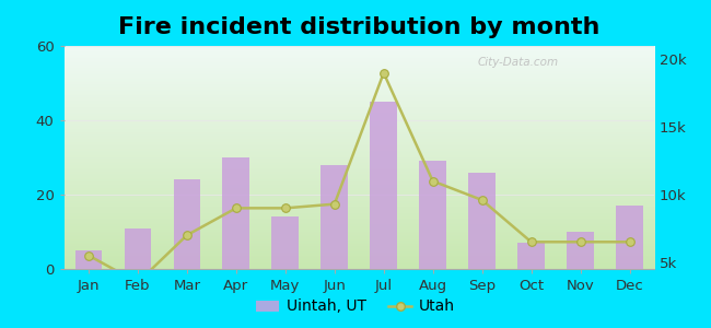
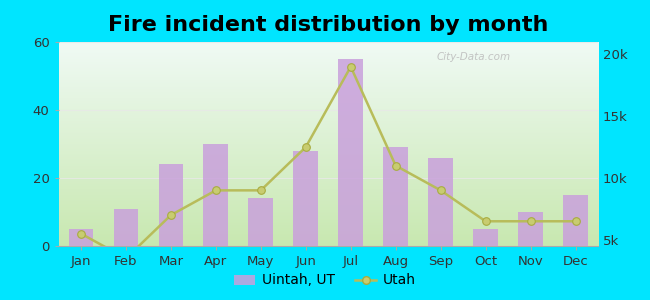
Utah/Jun: 9.3k -> 12.5k
Uintah, UT/Jul: 45 -> 55
Utah/Sep: 9.6k -> 9.0k
Uintah, UT/Oct: 7 -> 5
Uintah, UT/Dec: 17 -> 15
